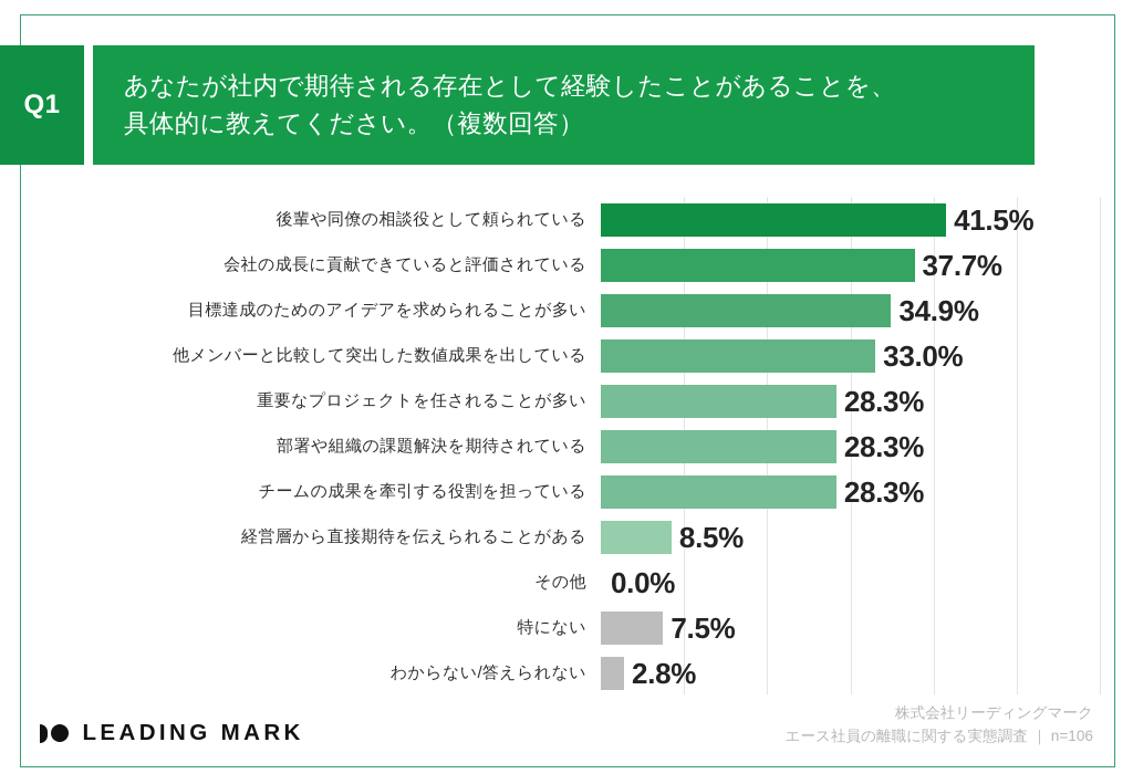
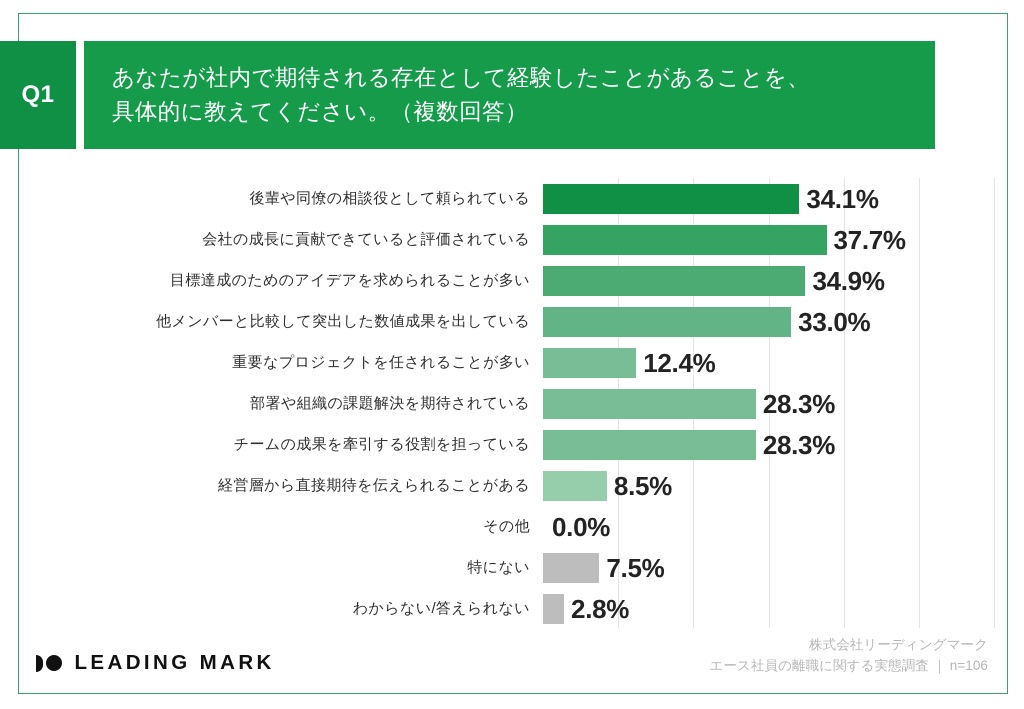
後輩や同僚の相談役として頼られている: 41.5% -> 34.1%
重要なプロジェクトを任されることが多い: 28.3% -> 12.4%
